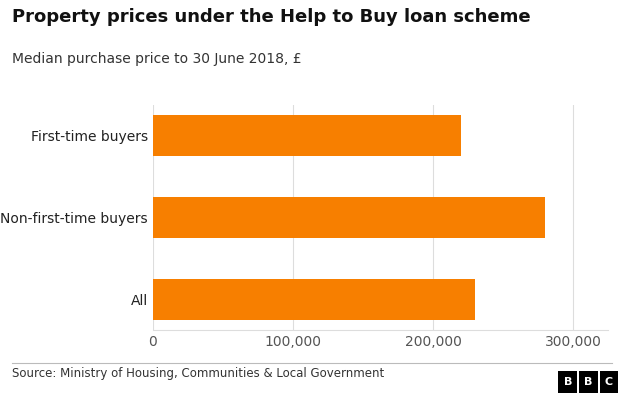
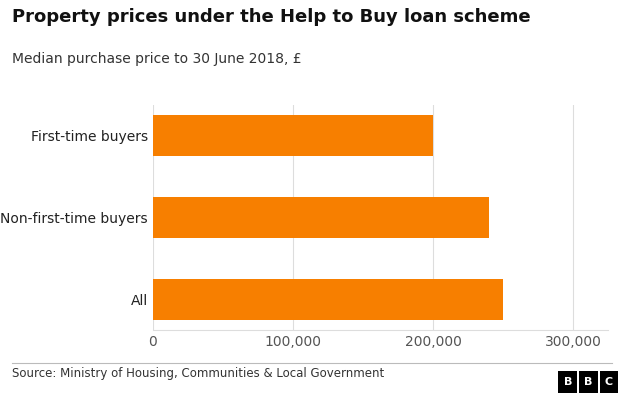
First-time buyers: 220,000 -> 200,000
Non-first-time buyers: 280,000 -> 240,000
All: 230,000 -> 250,000
